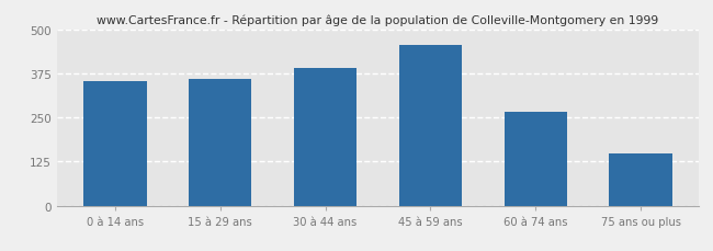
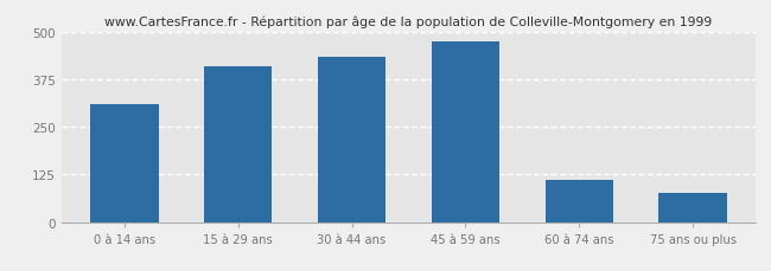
0 à 14 ans: 352 -> 310
15 à 29 ans: 358 -> 410
30 à 44 ans: 390 -> 435
45 à 59 ans: 455 -> 475
60 à 74 ans: 265 -> 110
75 ans ou plus: 148 -> 75
